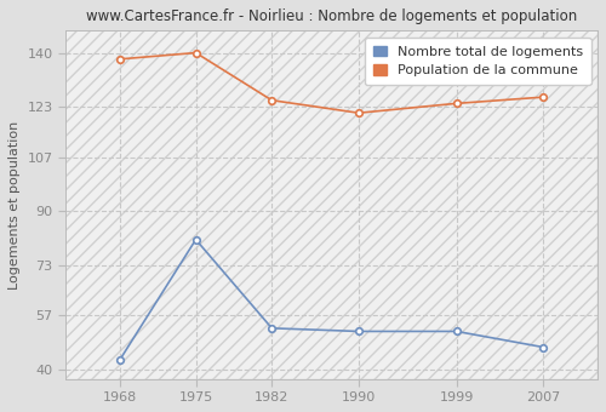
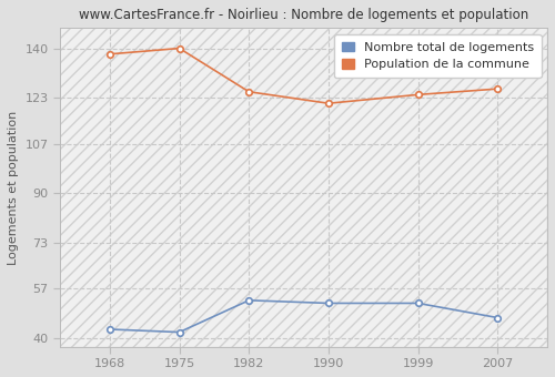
Nombre total de logements/1975: 81 -> 42
